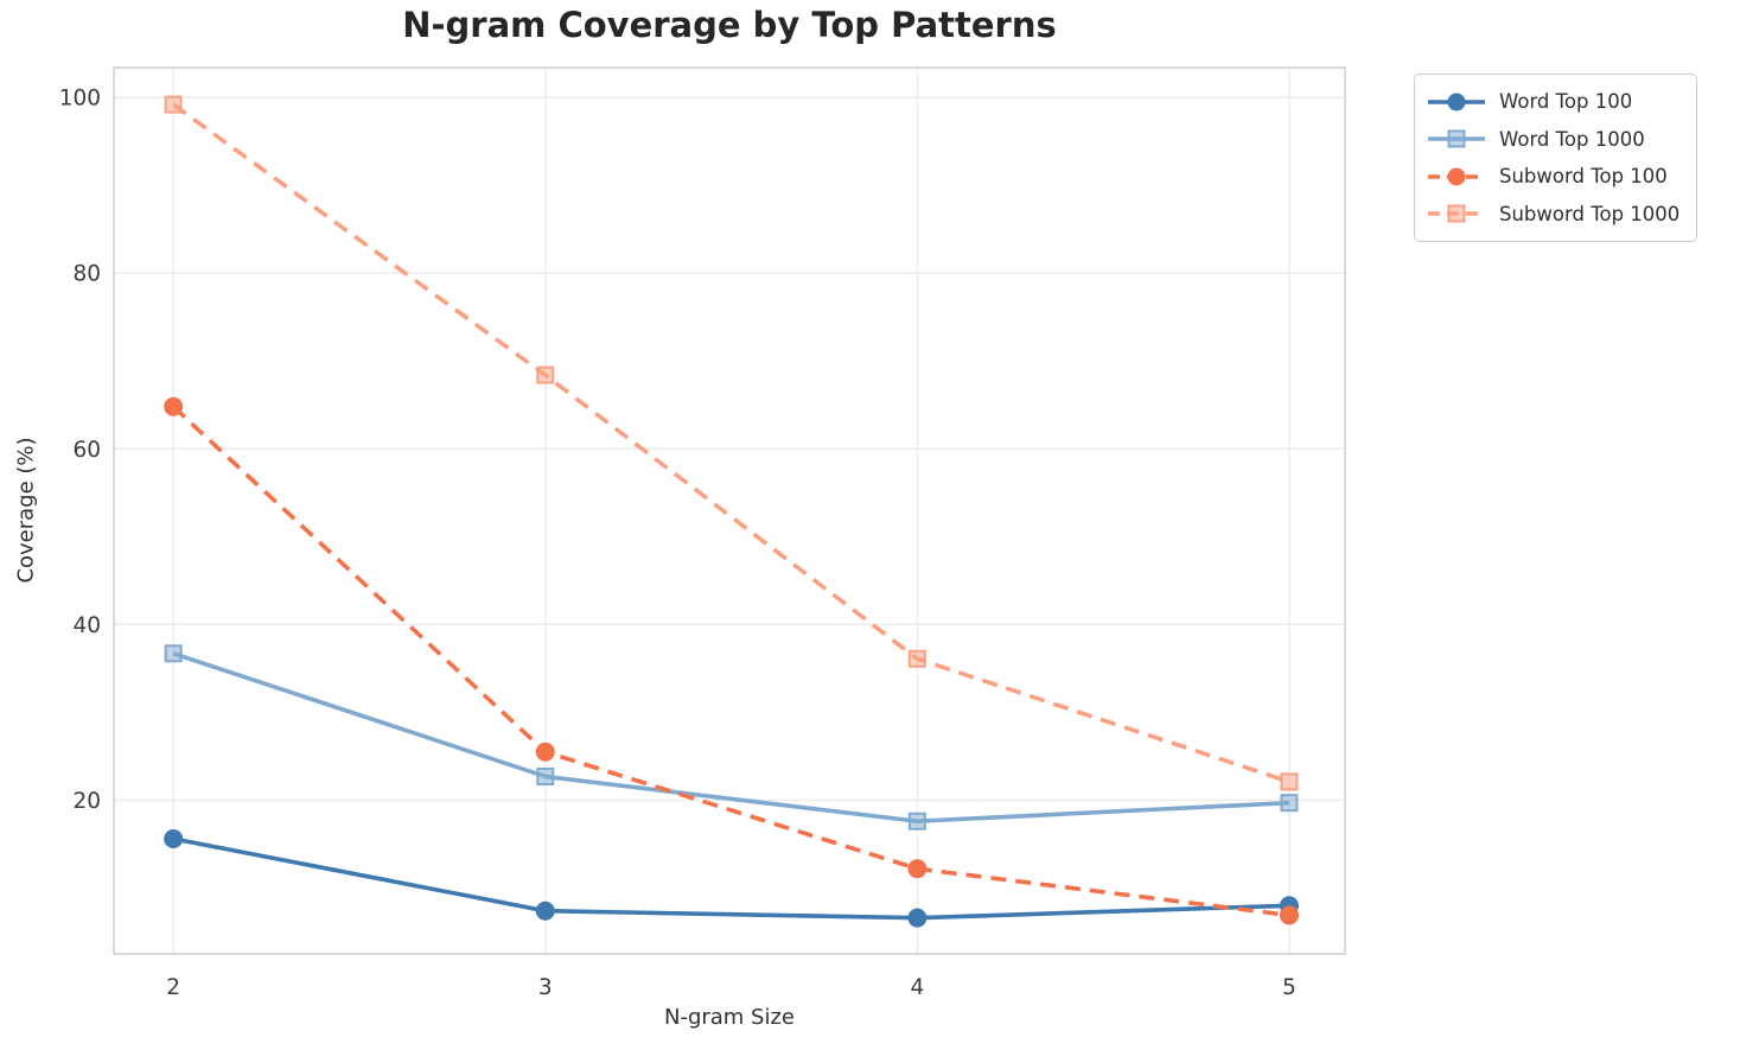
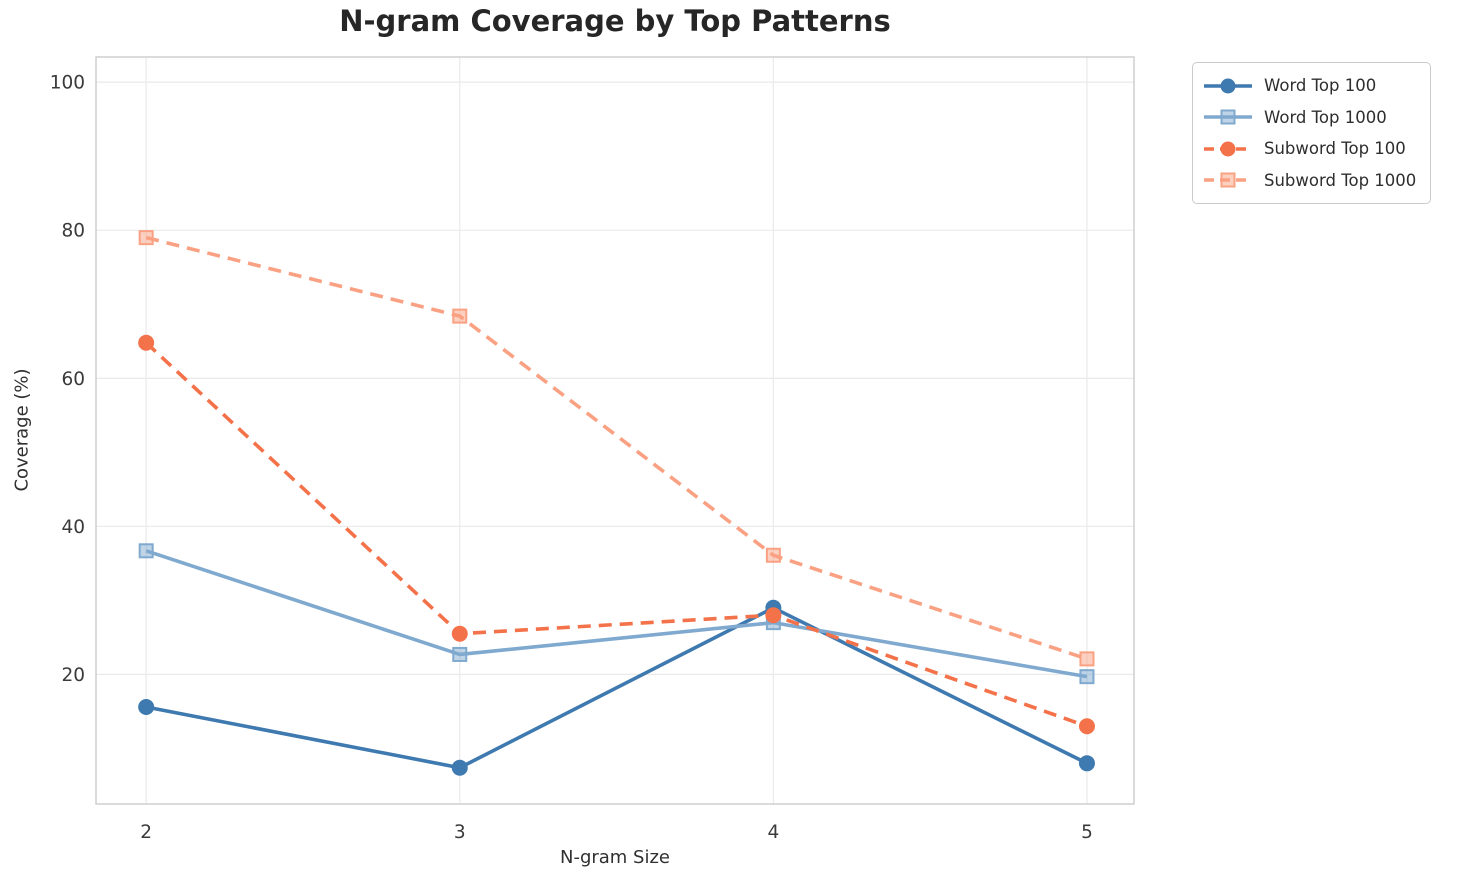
Subword Top 1000/2: 99 -> 79
Word Top 100/4: 7 -> 29
Word Top 1000/4: 18 -> 27
Subword Top 100/4: 12 -> 28
Subword Top 100/5: 7 -> 13
